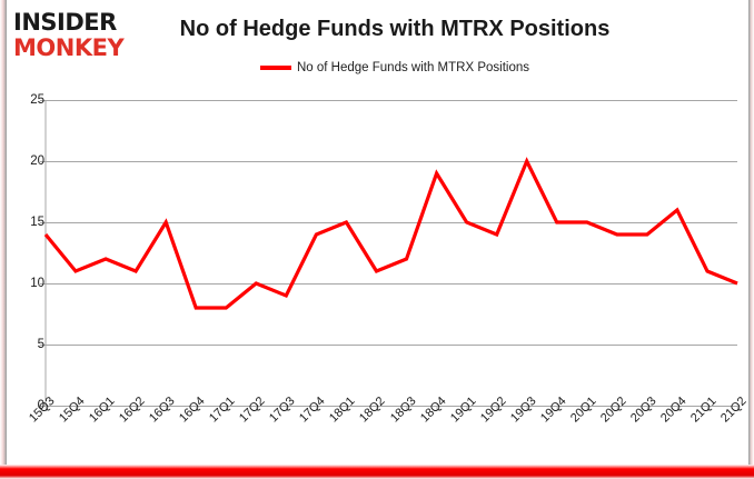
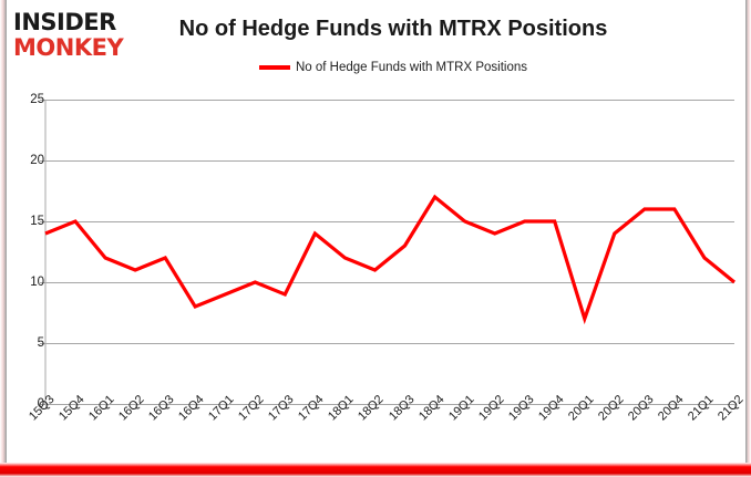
15Q4: 11 -> 15
16Q3: 15 -> 12
17Q1: 8 -> 9
18Q1: 15 -> 12
18Q3: 12 -> 13
18Q4: 19 -> 17
19Q3: 20 -> 15
20Q1: 15 -> 7
20Q3: 14 -> 16
21Q1: 11 -> 12
